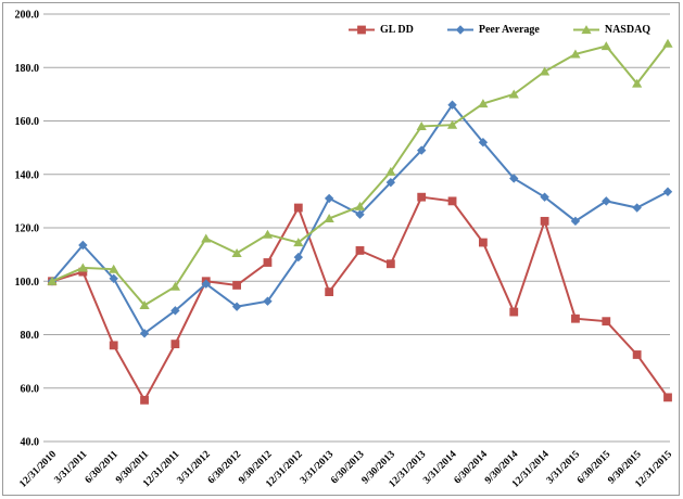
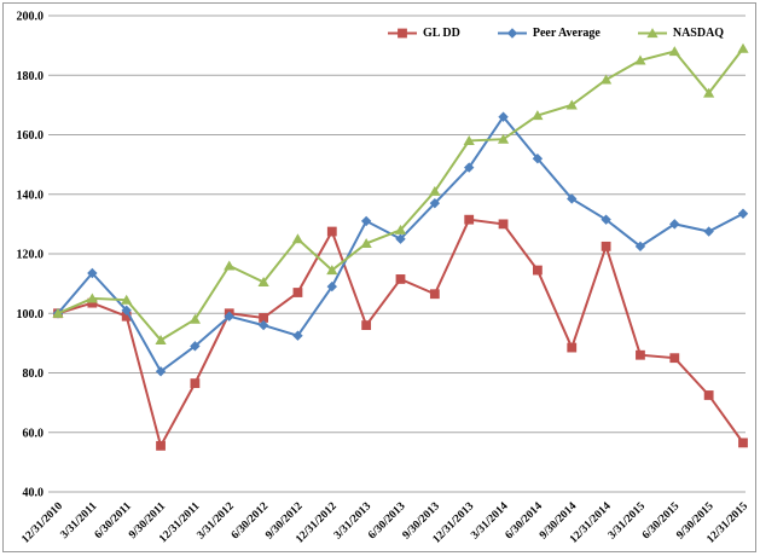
GL DD/6/30/2011: 76 -> 99
Peer Average/6/30/2012: 90 -> 96
NASDAQ/9/30/2012: 118 -> 125
